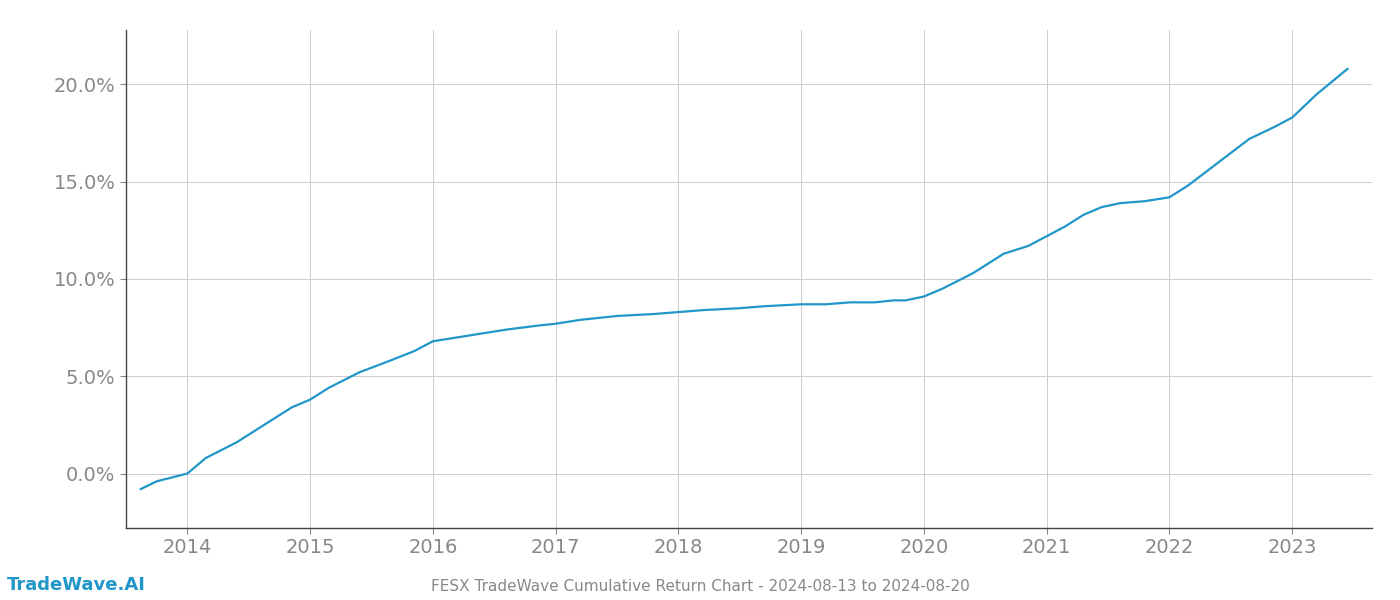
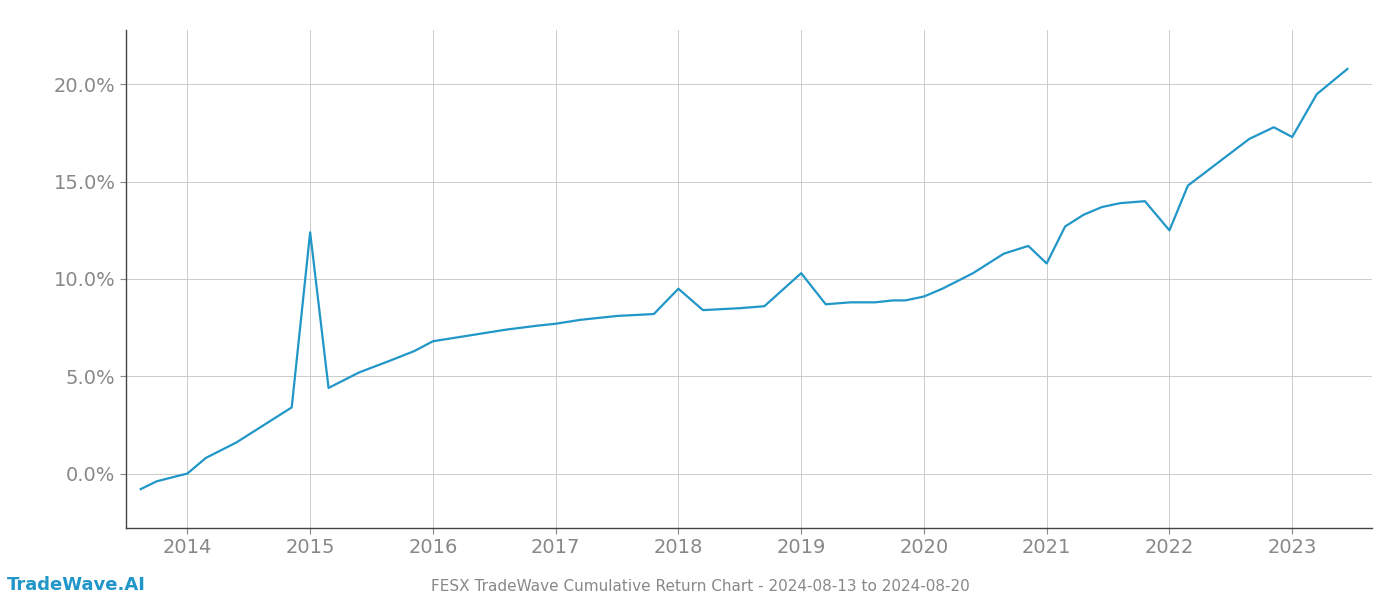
2015: 3.8% -> 12.4%
2018: 8.3% -> 9.5%
2019: 8.7% -> 10.3%
2021: 12.2% -> 10.8%
2022: 14.2% -> 12.5%
2023: 18.3% -> 17.3%
